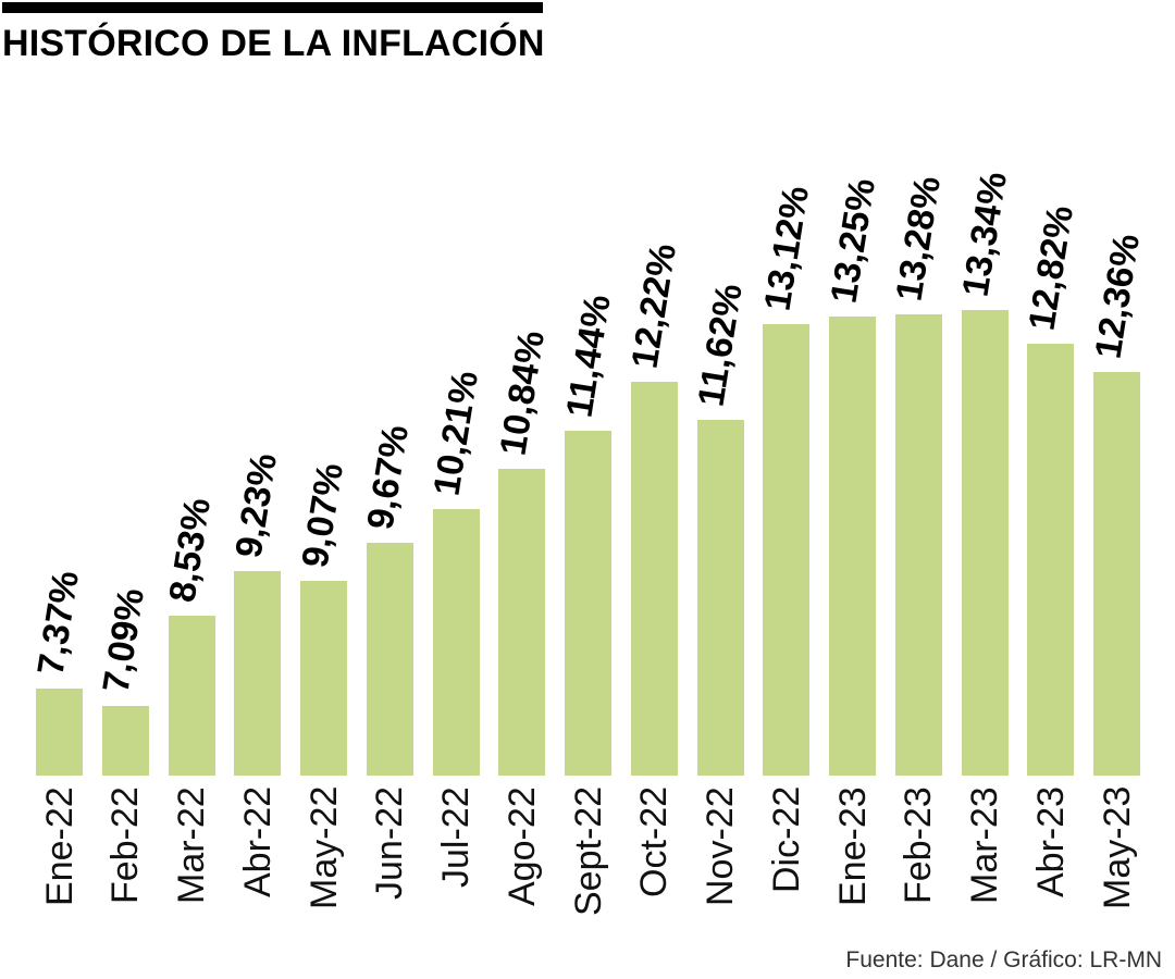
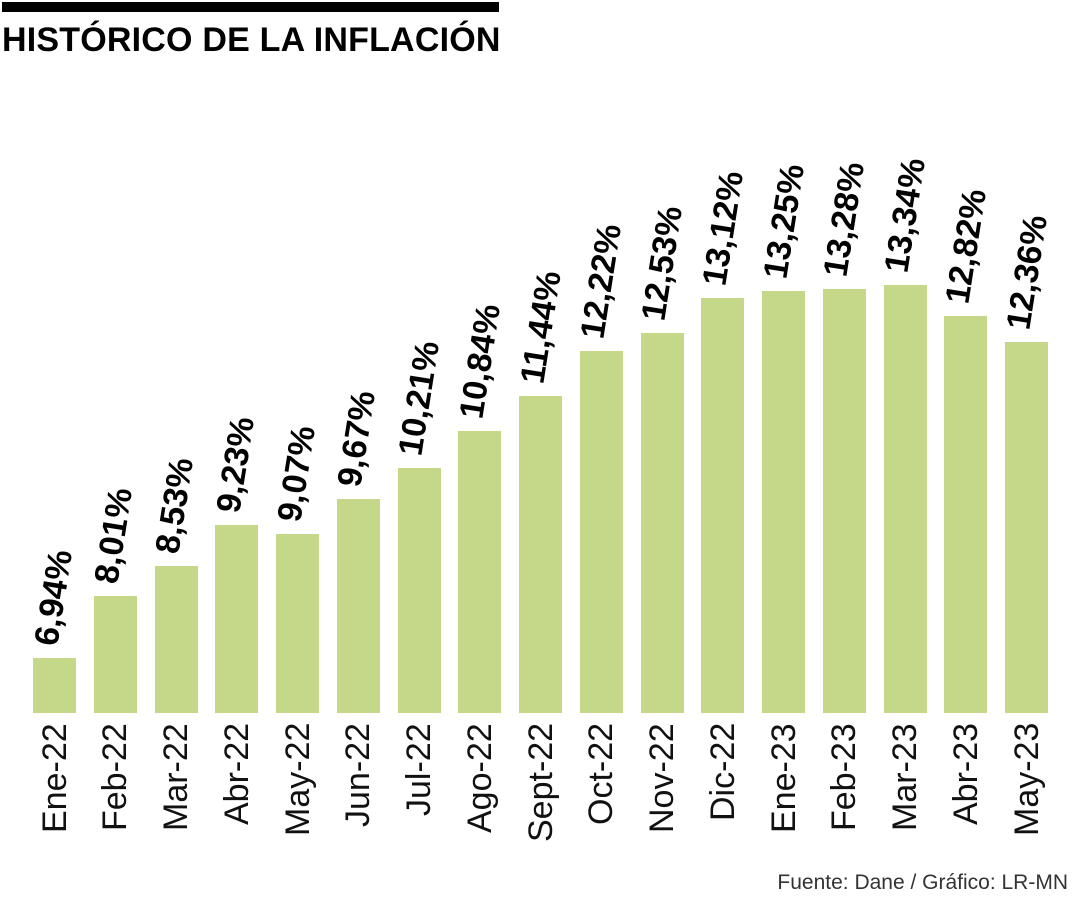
Ene-22: 7,37% -> 6,94%
Feb-22: 7,09% -> 8,01%
Nov-22: 11,62% -> 12,53%
